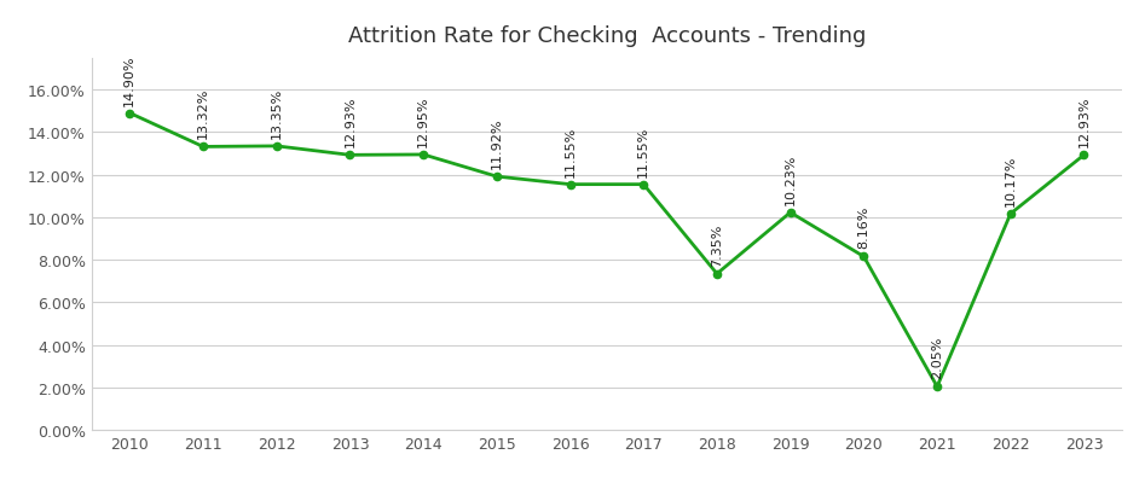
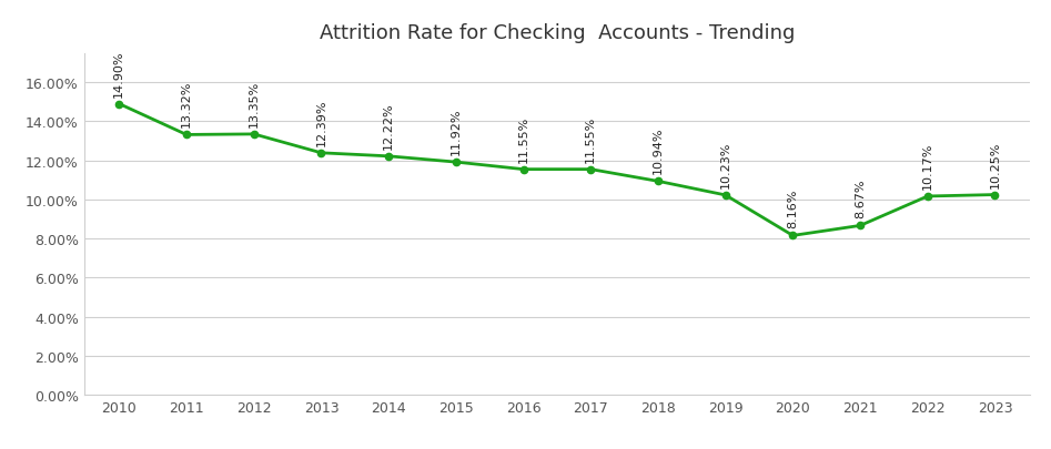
2013: 12.93% -> 12.39%
2014: 12.95% -> 12.22%
2018: 7.35% -> 10.94%
2021: 2.05% -> 8.67%
2023: 12.93% -> 10.25%
